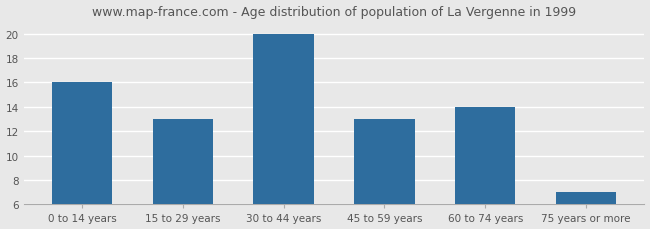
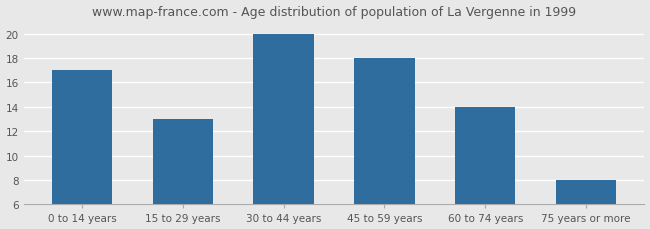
0 to 14 years: 16 -> 17
45 to 59 years: 13 -> 18
75 years or more: 7 -> 8
